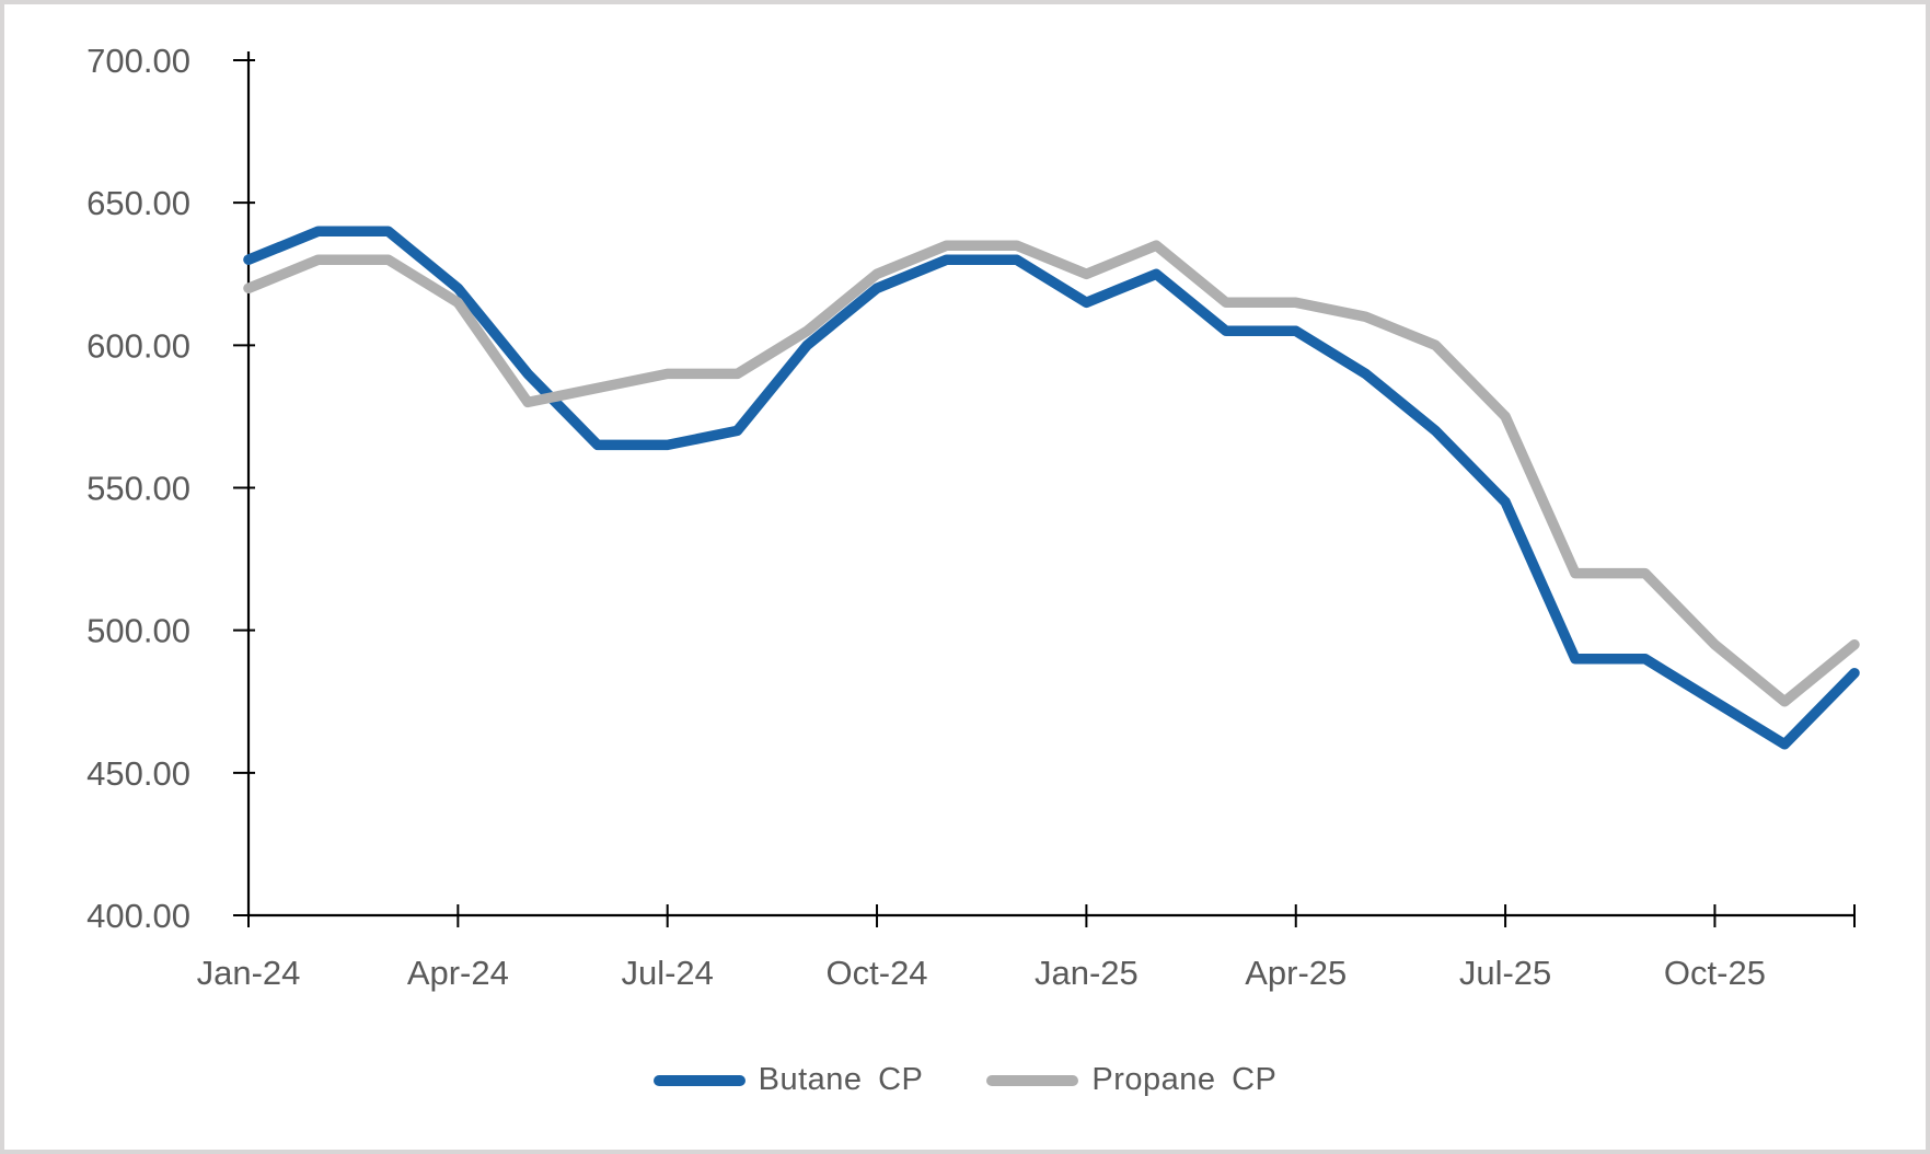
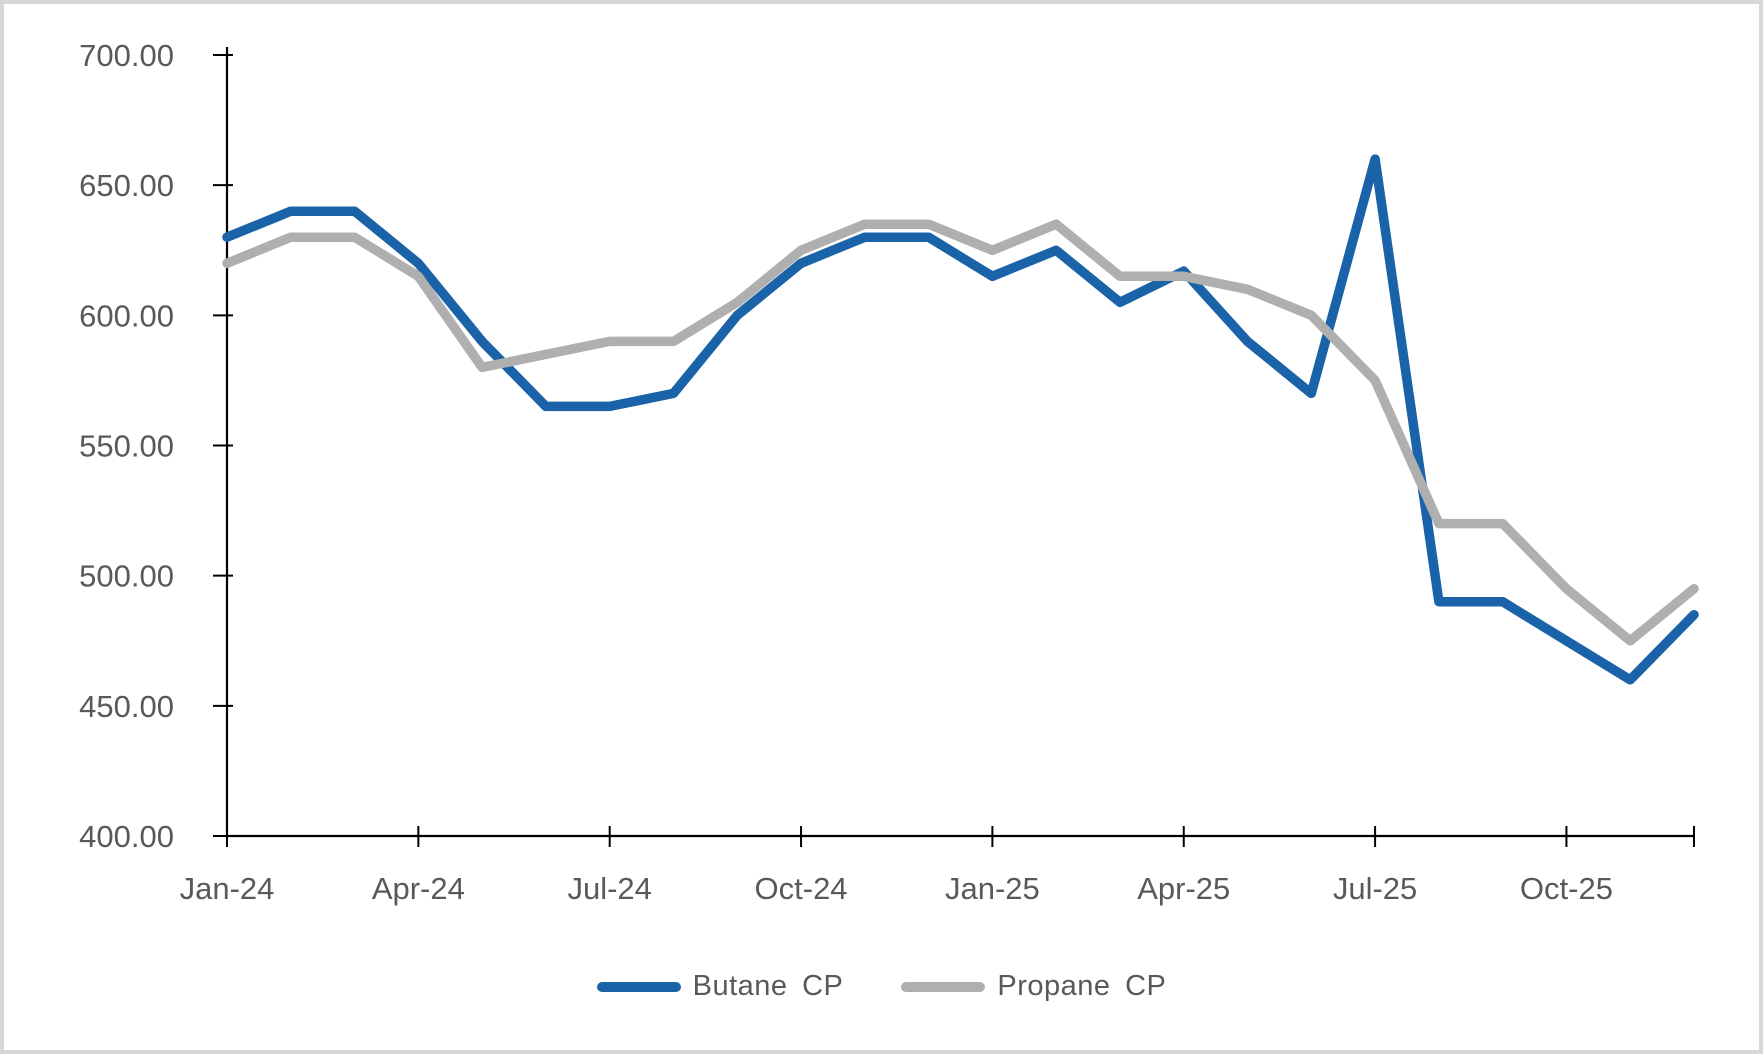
Butane CP/Apr-25: 605 -> 617
Butane CP/Jul-25: 545 -> 660
